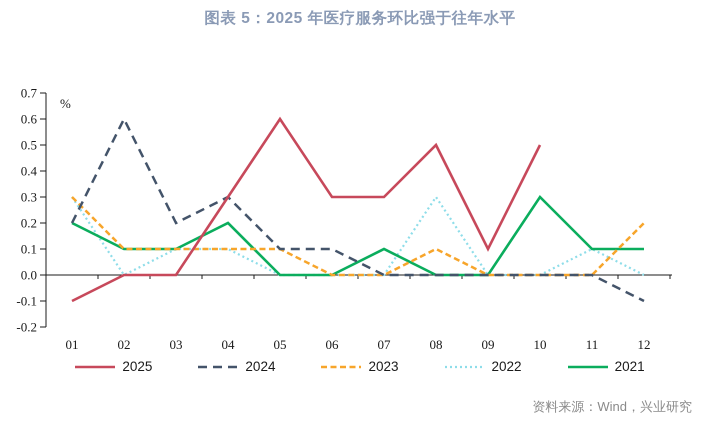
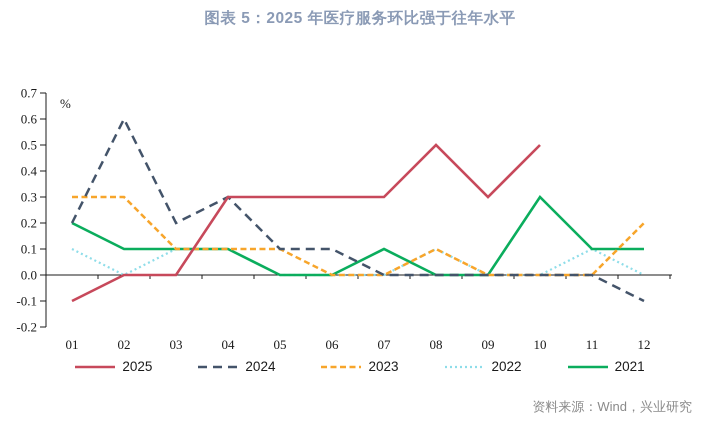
2022/01: 0.3 -> 0.1
2023/02: 0.1 -> 0.3
2021/04: 0.2 -> 0.1
2025/05: 0.6 -> 0.3
2022/08: 0.3 -> 0.1
2025/09: 0.1 -> 0.3
